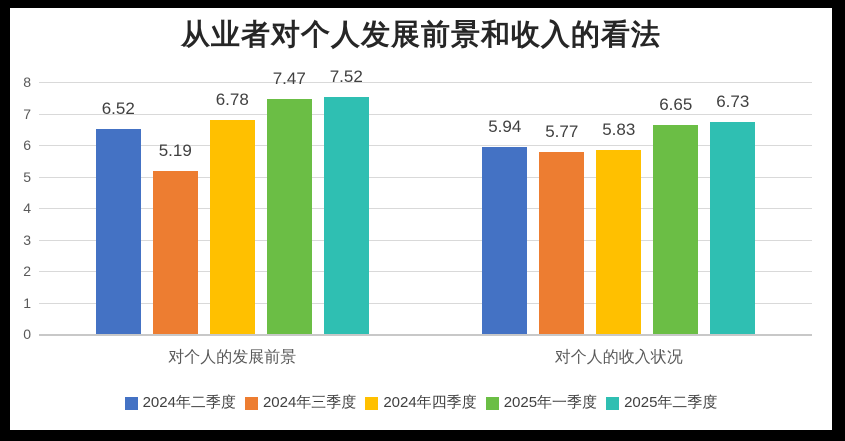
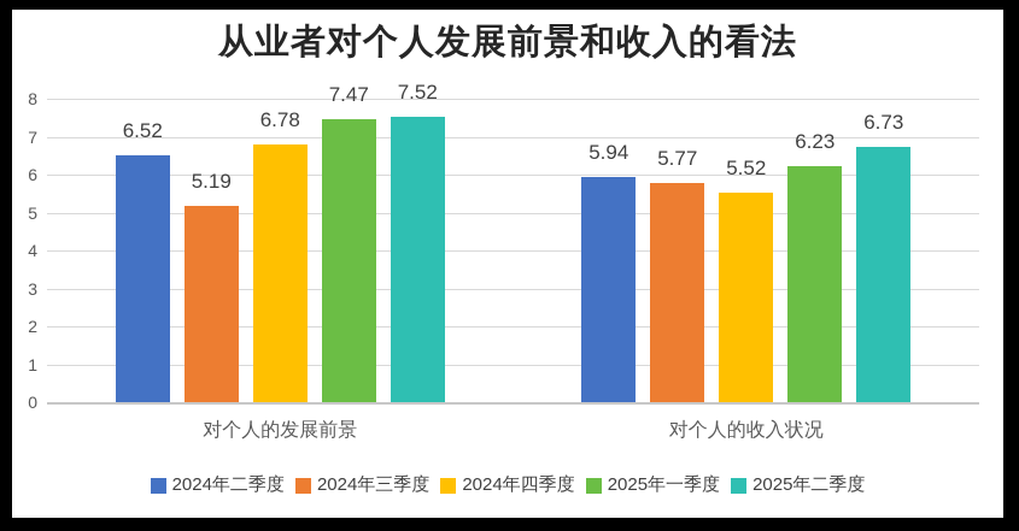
2024年四季度/对个人的收入状况: 5.83 -> 5.52
2025年一季度/对个人的收入状况: 6.65 -> 6.23
